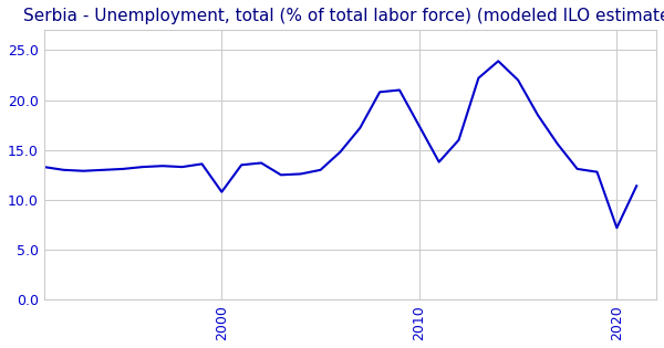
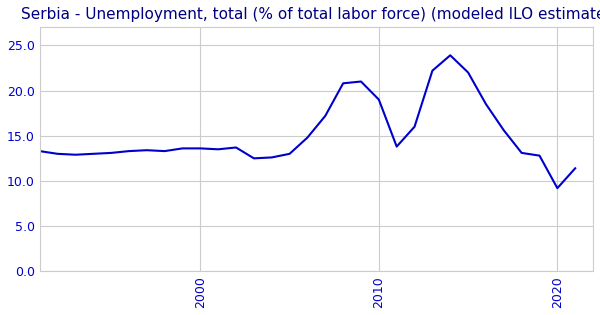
2000: 10.8 -> 13.6
2010: 17.4 -> 19.0
2020: 7.2 -> 9.2
